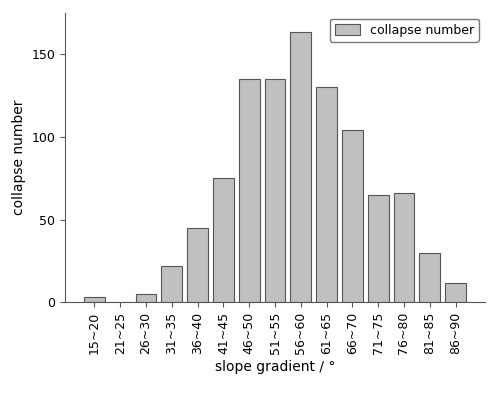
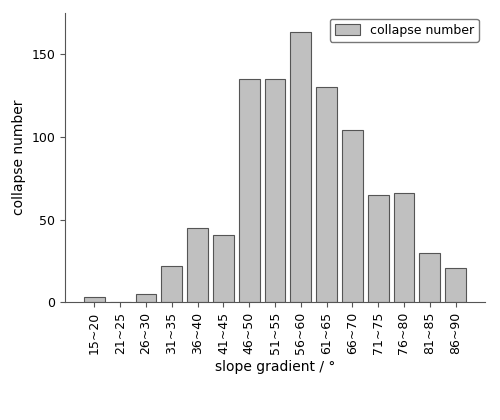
41~45: 75 -> 41
86~90: 12 -> 21
